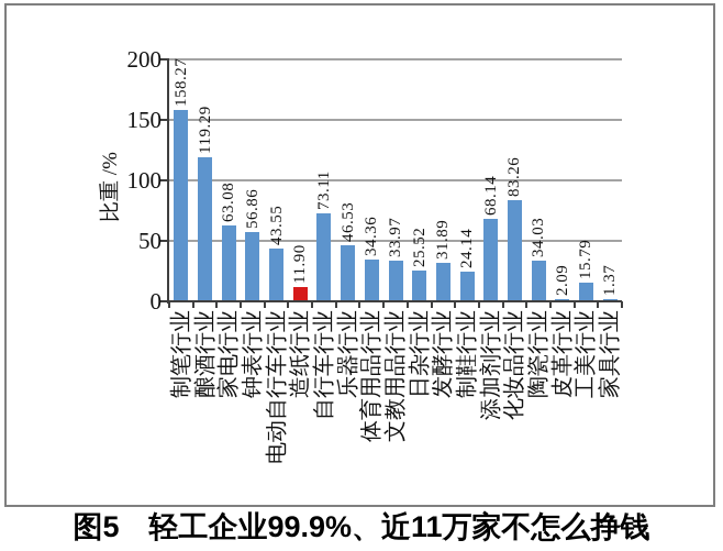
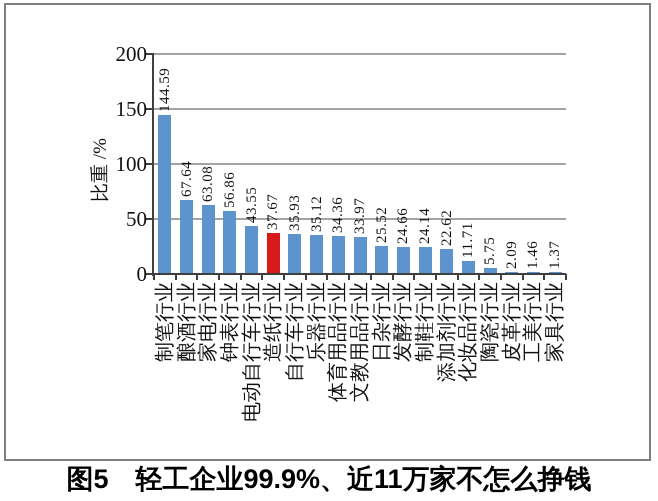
制笔行业: 158.27 -> 144.59
酿酒行业: 119.29 -> 67.64
造纸行业: 11.90 -> 37.67
自行车行业: 73.11 -> 35.93
乐器行业: 46.53 -> 35.12
发酵行业: 31.89 -> 24.66
添加剂行业: 68.14 -> 22.62
化妆品行业: 83.26 -> 11.71
陶瓷行业: 34.03 -> 5.75
工美行业: 15.79 -> 1.46
